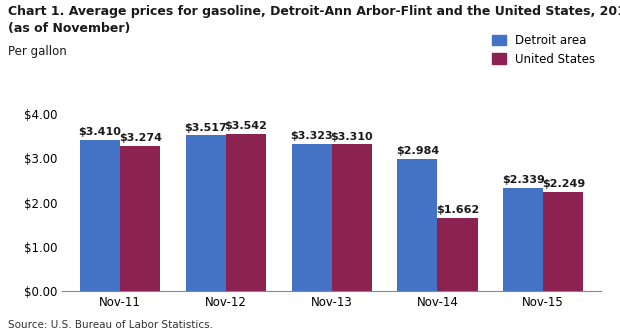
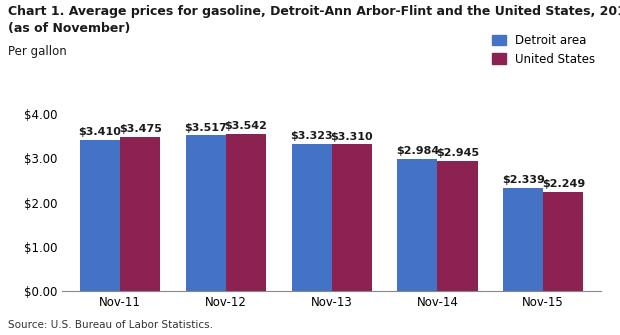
United States/Nov-11: $3.274 -> $3.475
United States/Nov-14: $1.662 -> $2.945
